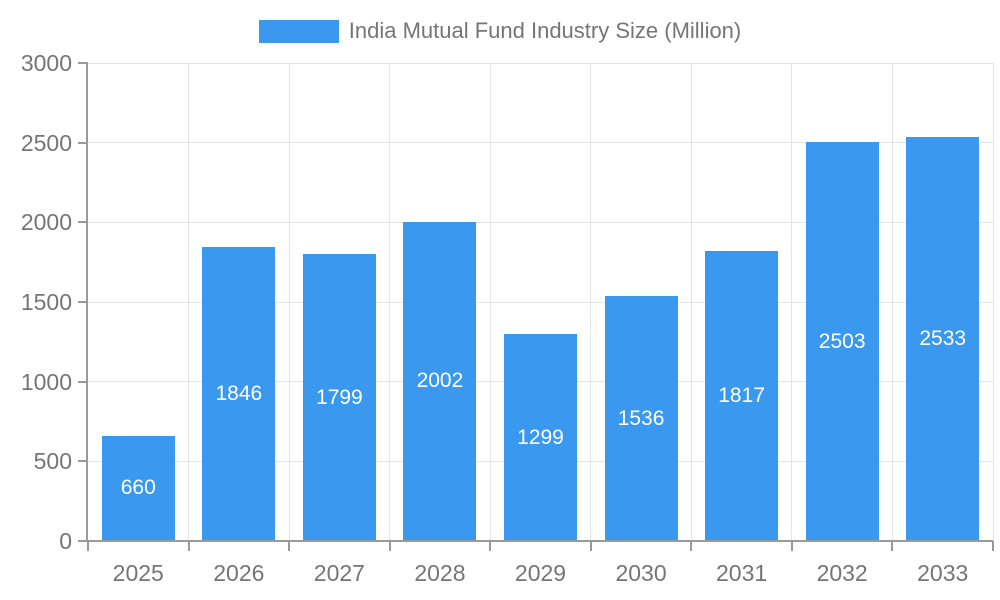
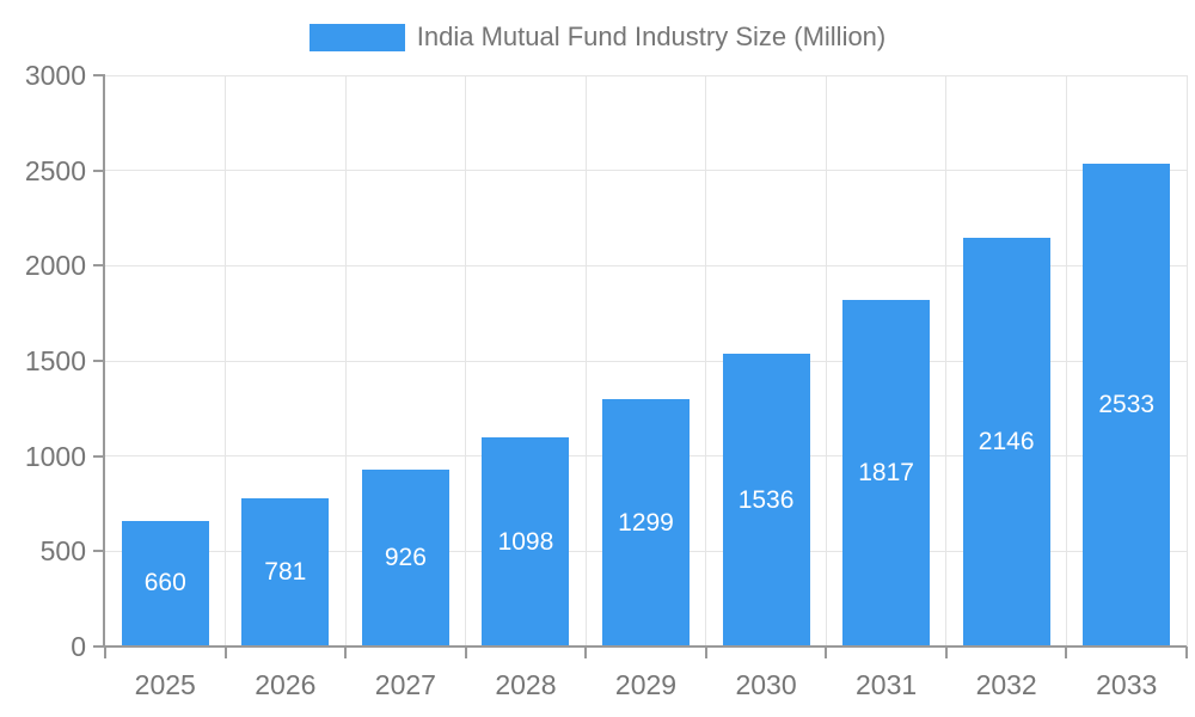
2026: 1846 -> 781
2027: 1799 -> 926
2028: 2002 -> 1098
2032: 2503 -> 2146
